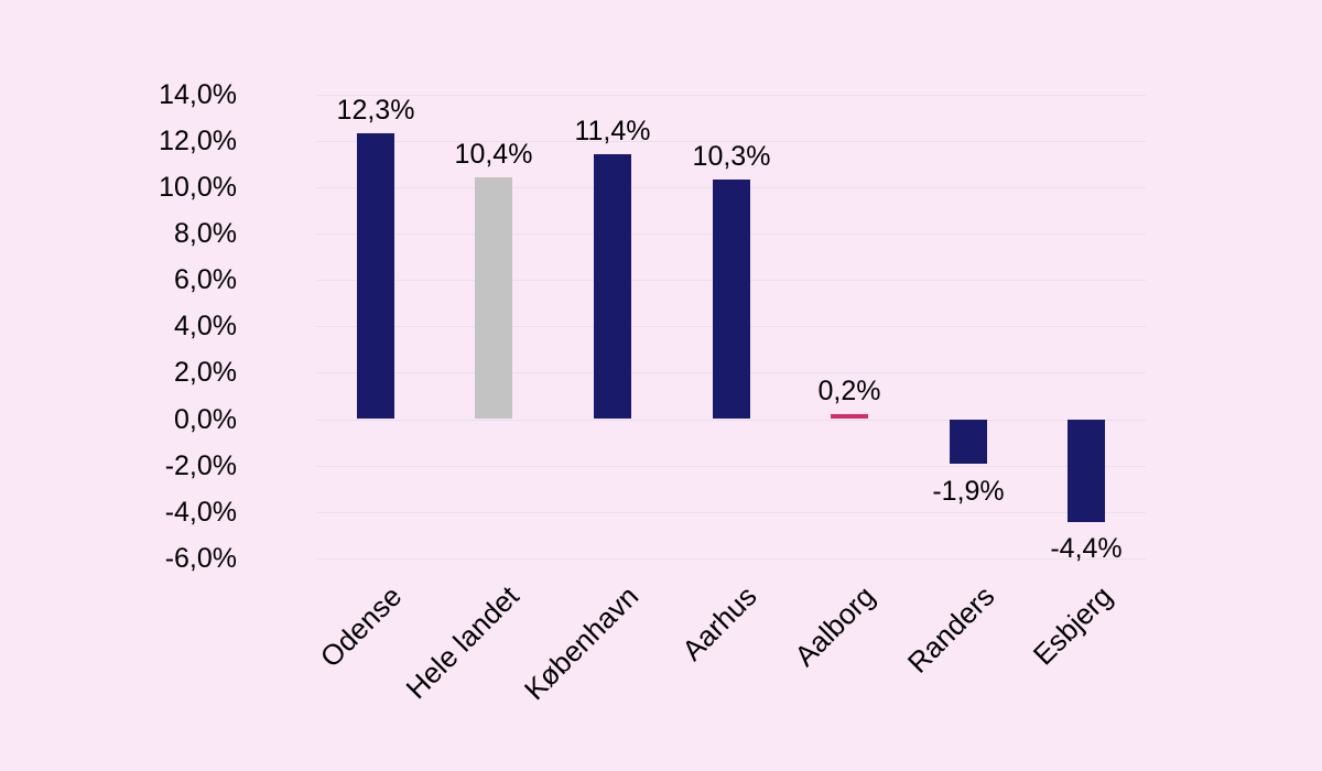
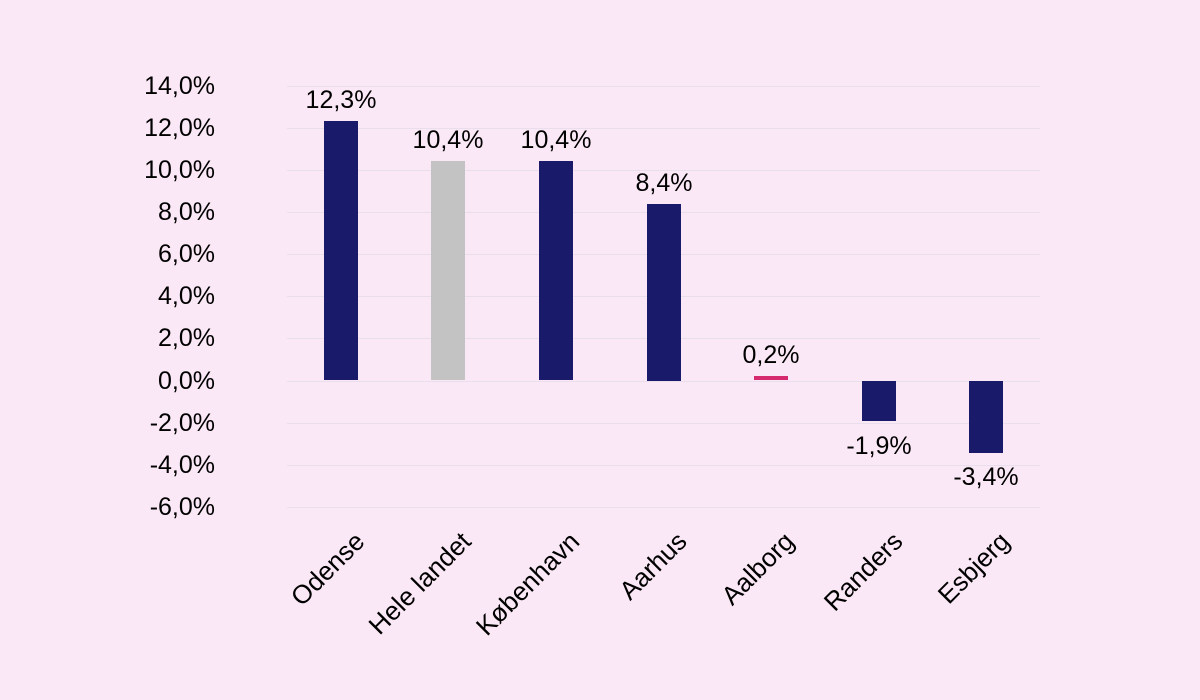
København: 11,4% -> 10,4%
Aarhus: 10,3% -> 8,4%
Esbjerg: -4,4% -> -3,4%
